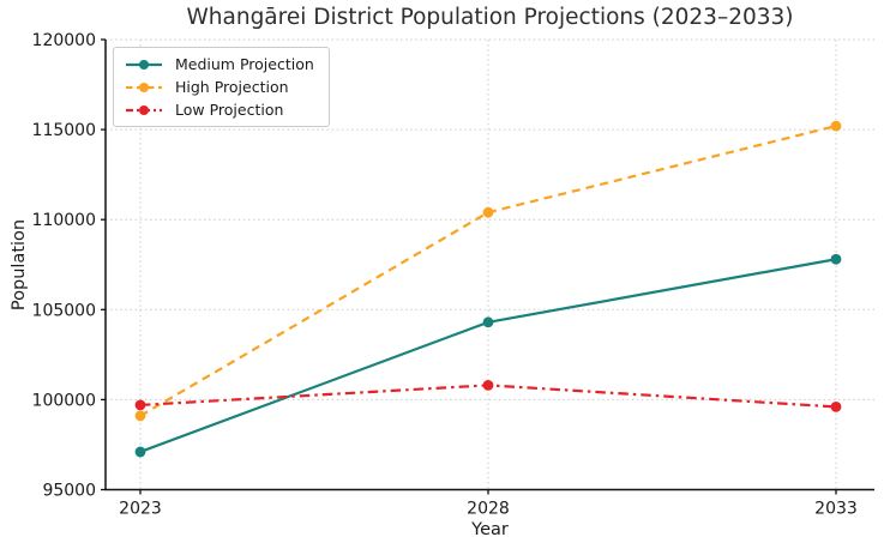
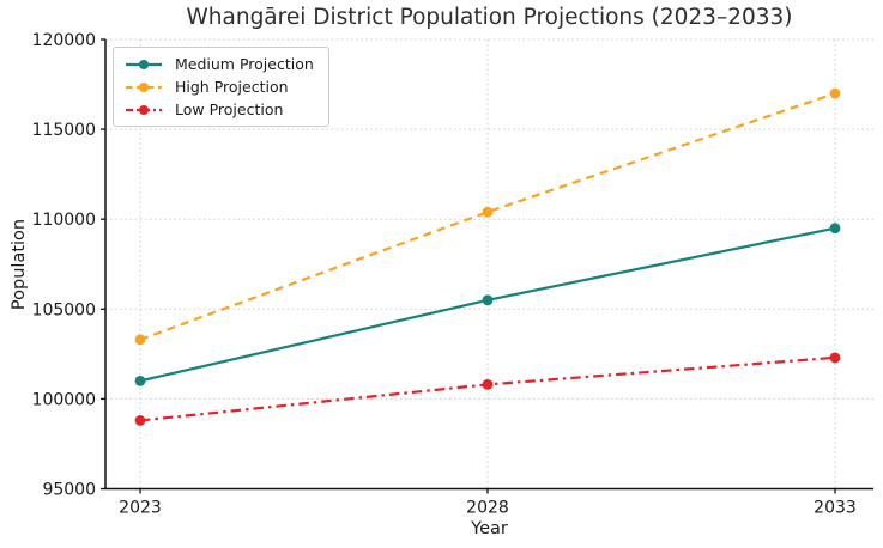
Medium Projection/2023: 97100 -> 101000
High Projection/2023: 99100 -> 103300
Low Projection/2023: 99700 -> 98800
Medium Projection/2028: 104300 -> 105500
Medium Projection/2033: 107800 -> 109500
High Projection/2033: 115200 -> 117000
Low Projection/2033: 99600 -> 102300
